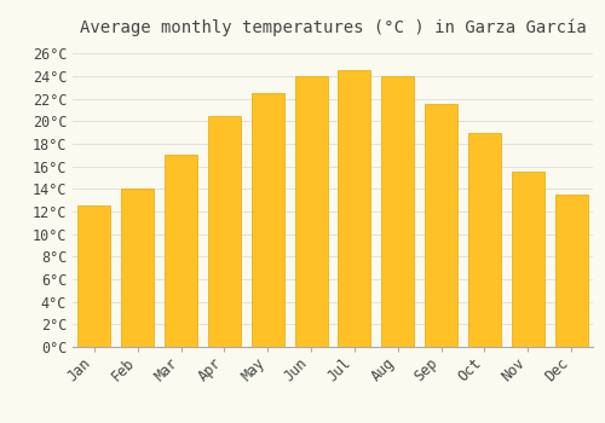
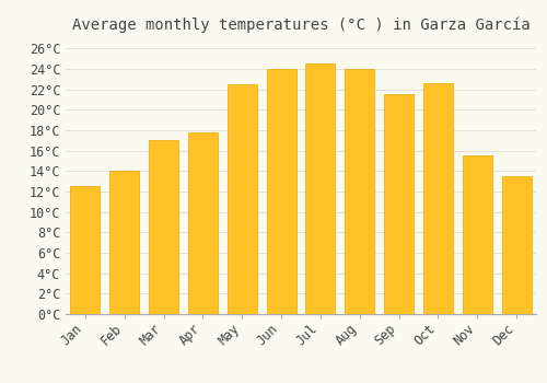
Apr: 20.5°C -> 17.8°C
Oct: 19.0°C -> 22.6°C
